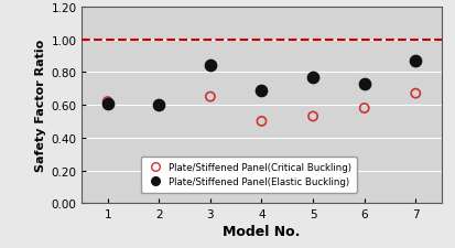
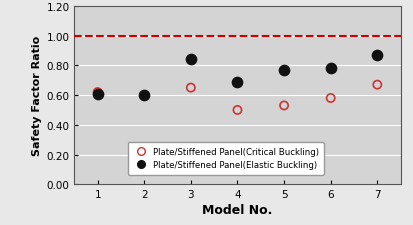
Plate/Stiffened Panel(Elastic Buckling)/6: 0.73 -> 0.78
